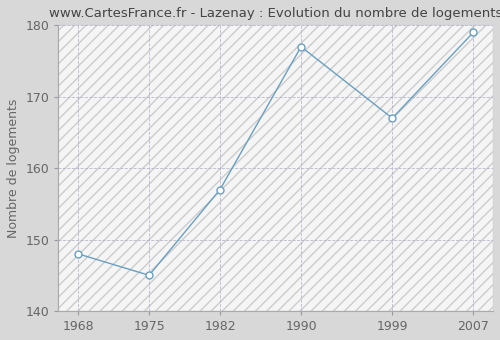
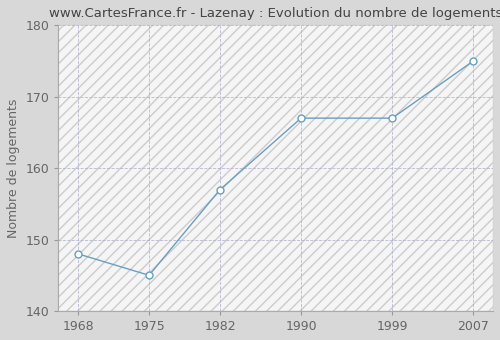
1990: 177 -> 167
2007: 179 -> 175
